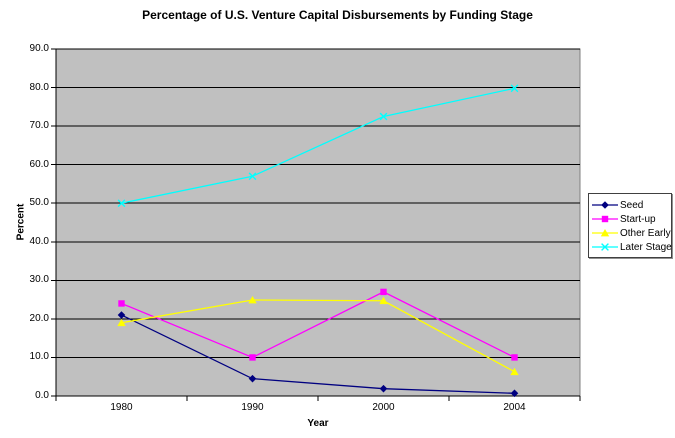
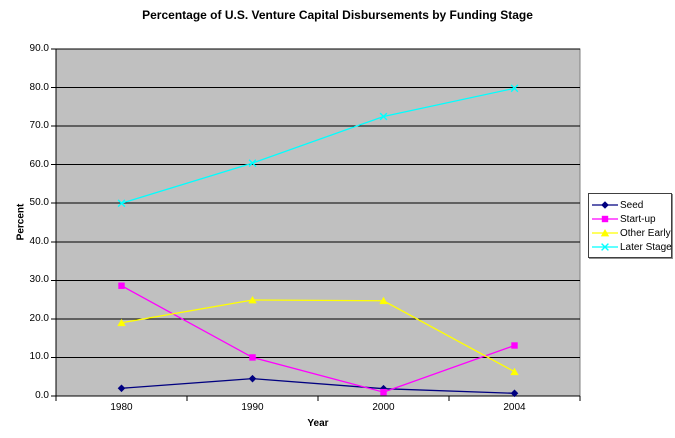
Seed/1980: 21 -> 2
Start-up/1980: 24 -> 29
Later Stage/1990: 57 -> 60
Start-up/2000: 27 -> 1
Start-up/2004: 10 -> 13
